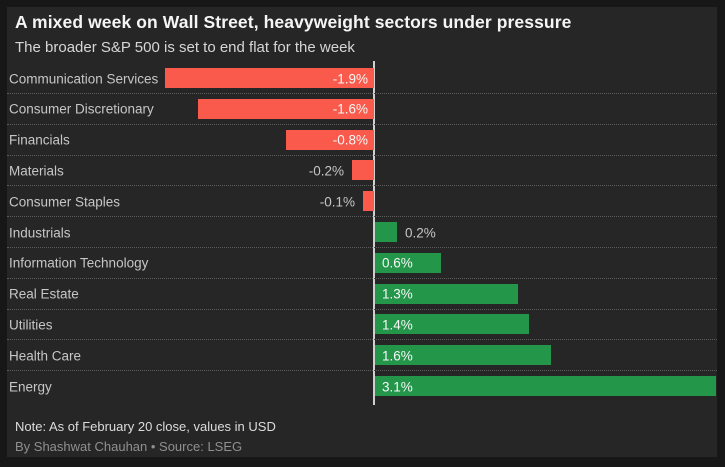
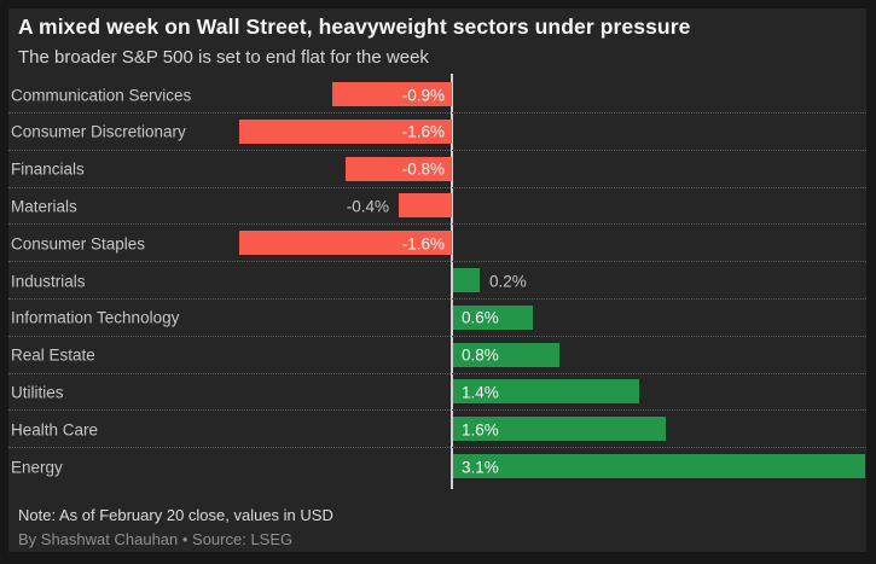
Communication Services: -1.9% -> -0.9%
Materials: -0.2% -> -0.4%
Consumer Staples: -0.1% -> -1.6%
Real Estate: 1.3% -> 0.8%
